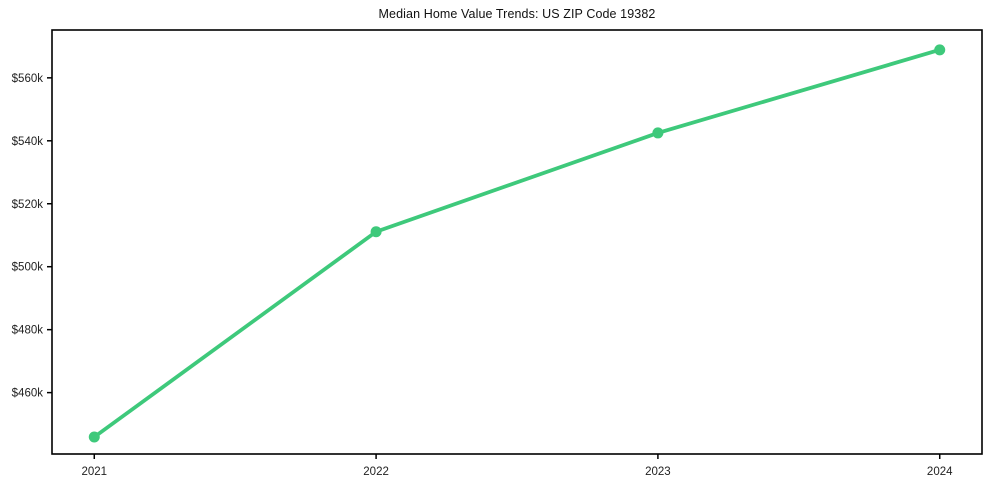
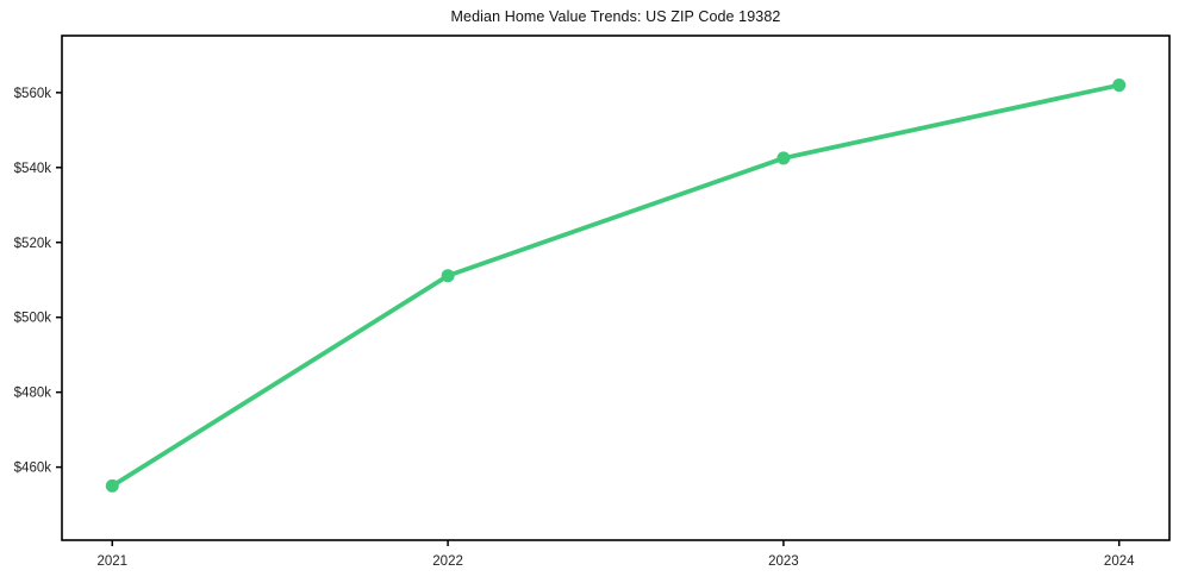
2021: $446k -> $455k
2024: $569k -> $562k
